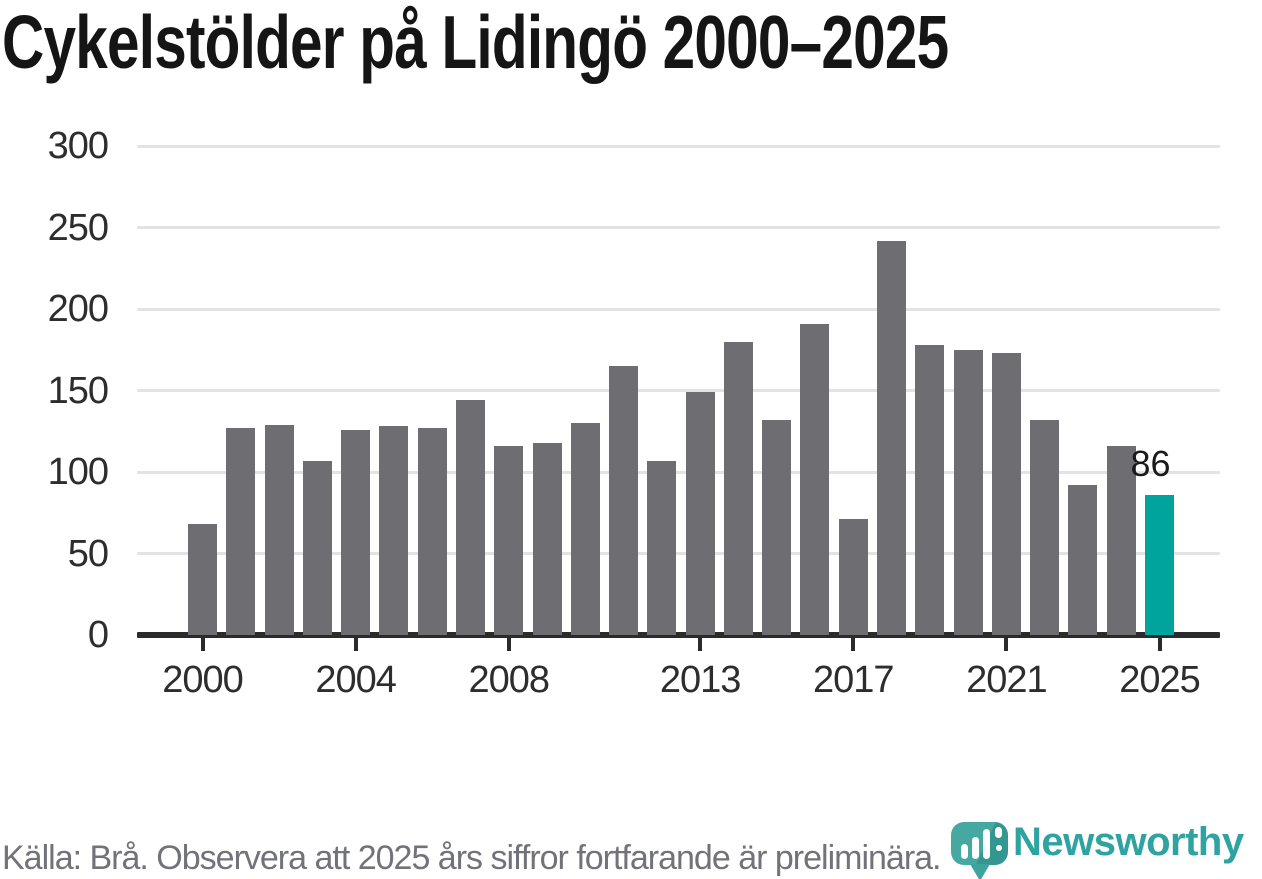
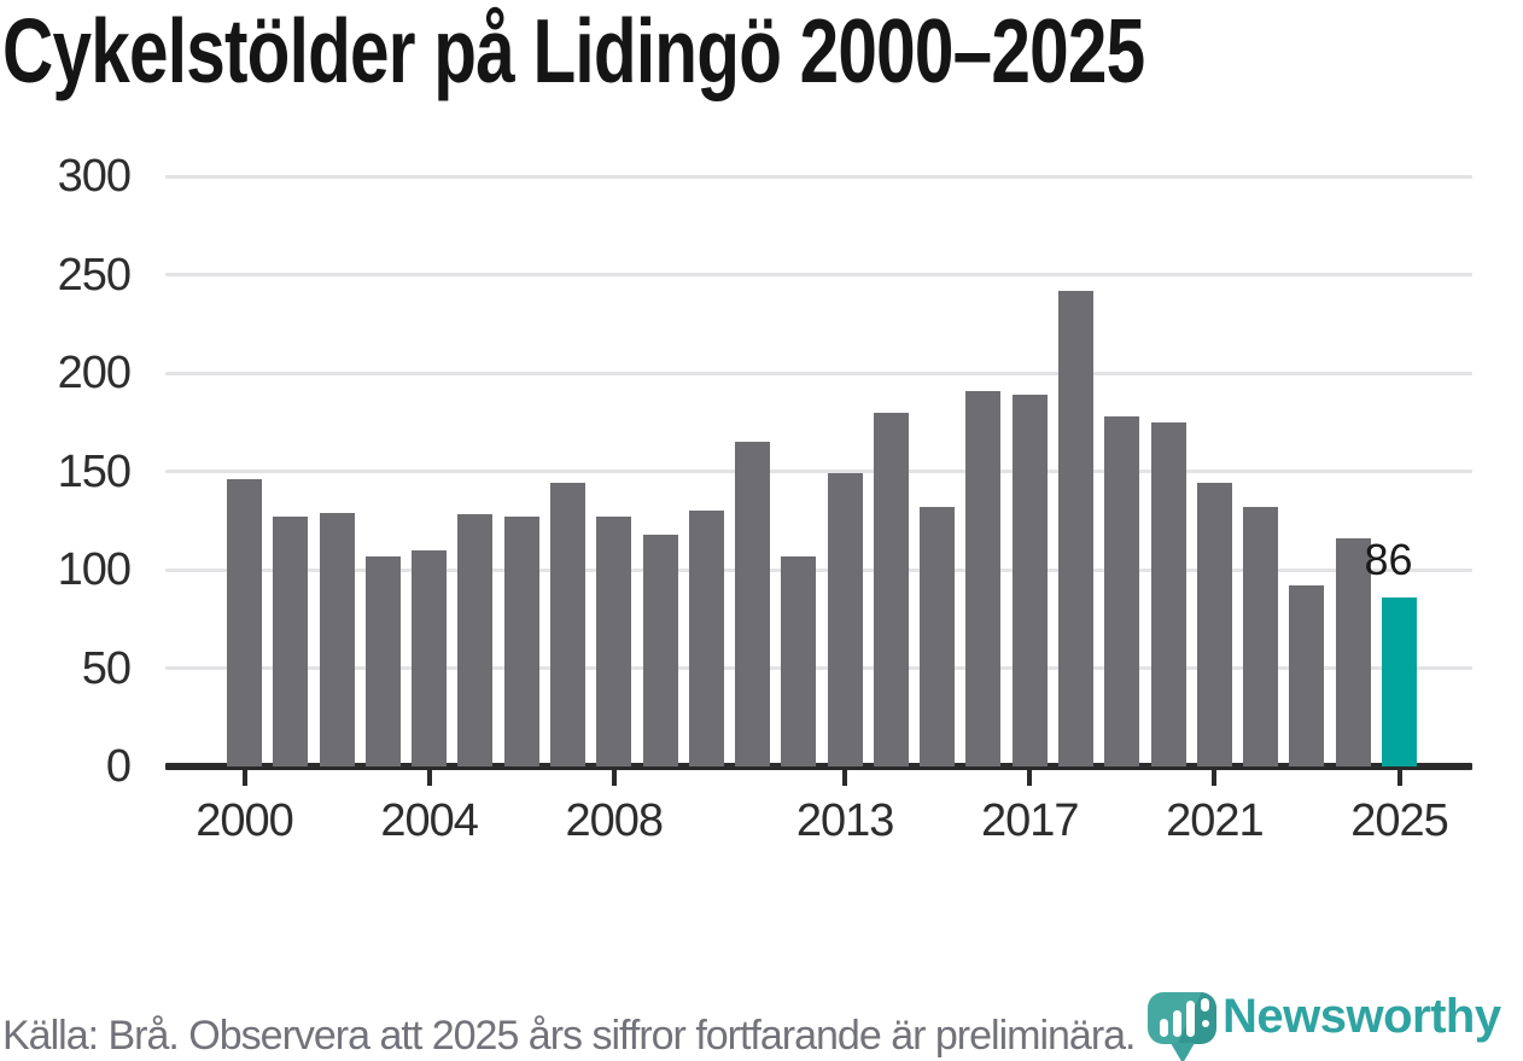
2000: 68 -> 146
2004: 126 -> 110
2008: 116 -> 127
2017: 71 -> 189
2021: 173 -> 144
